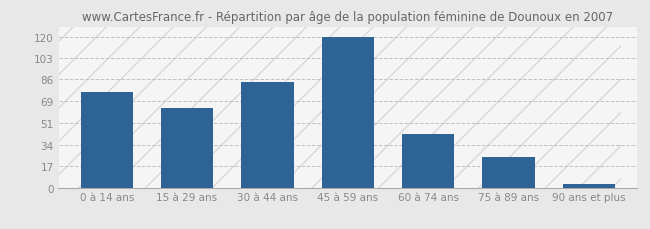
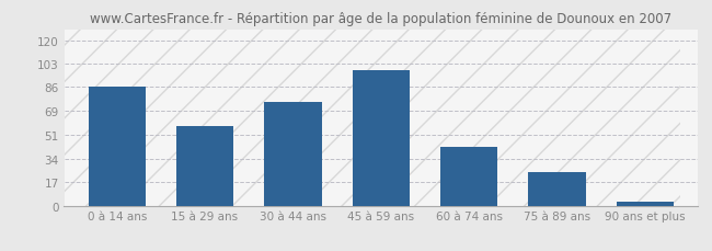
0 à 14 ans: 76 -> 86
15 à 29 ans: 63 -> 58
30 à 44 ans: 84 -> 75
45 à 59 ans: 120 -> 98
